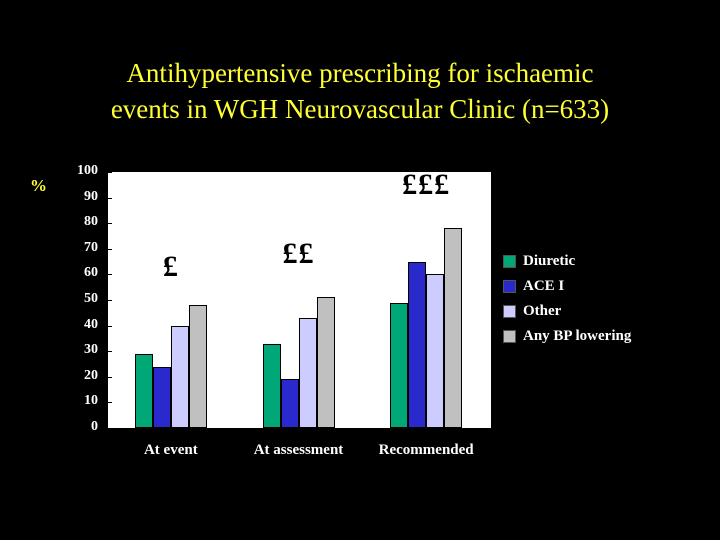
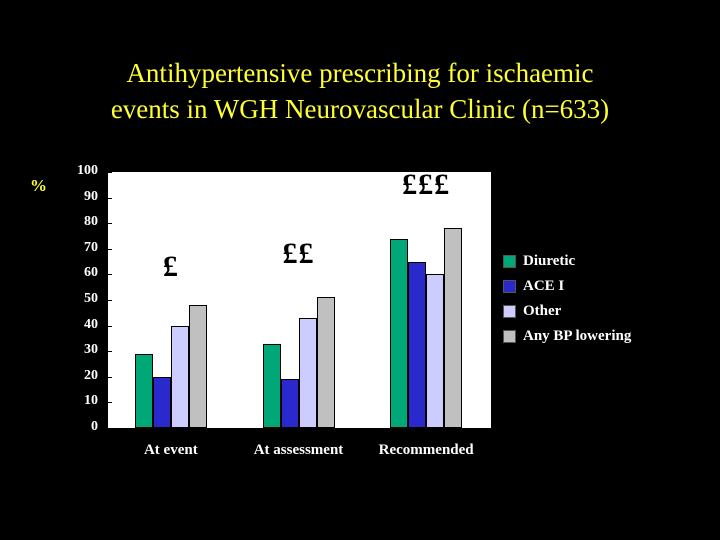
ACE I/At event: 24 -> 20
Diuretic/Recommended: 49 -> 74
